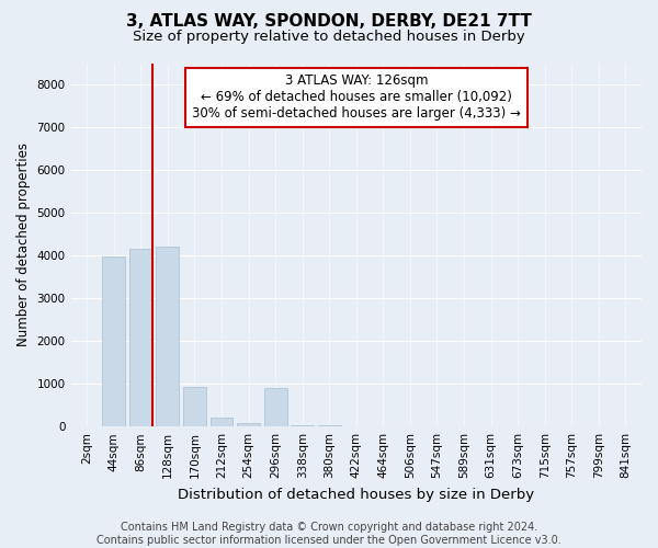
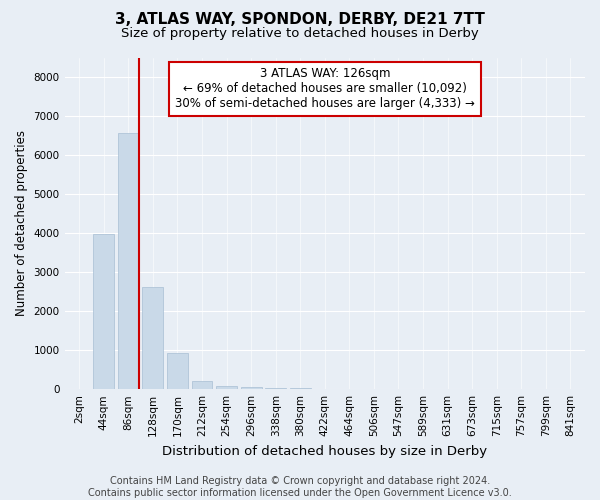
86sqm: 4150 -> 6560
128sqm: 4200 -> 2620
296sqm: 900 -> 50
